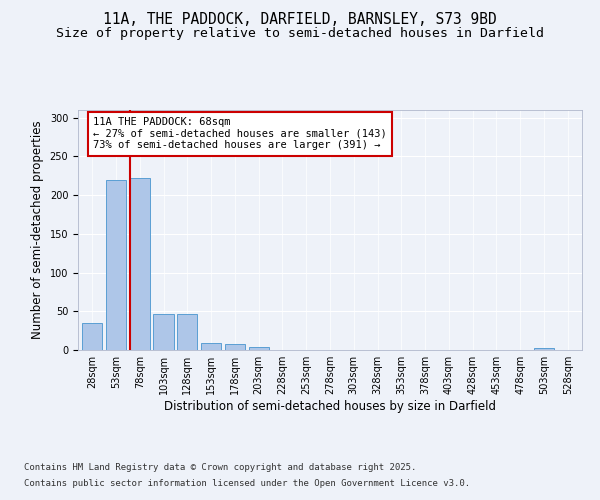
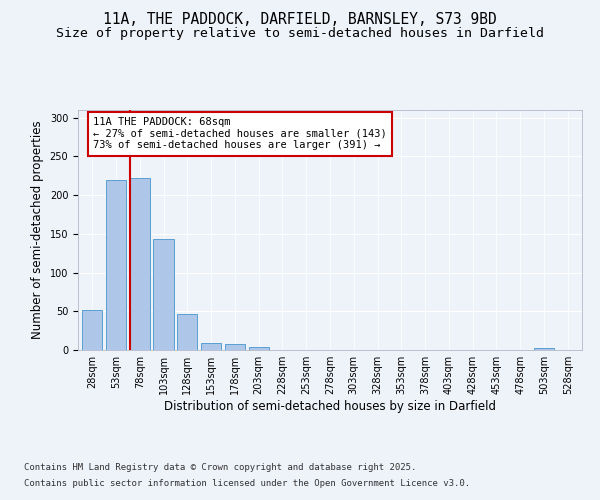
28sqm: 35 -> 52
103sqm: 47 -> 144
